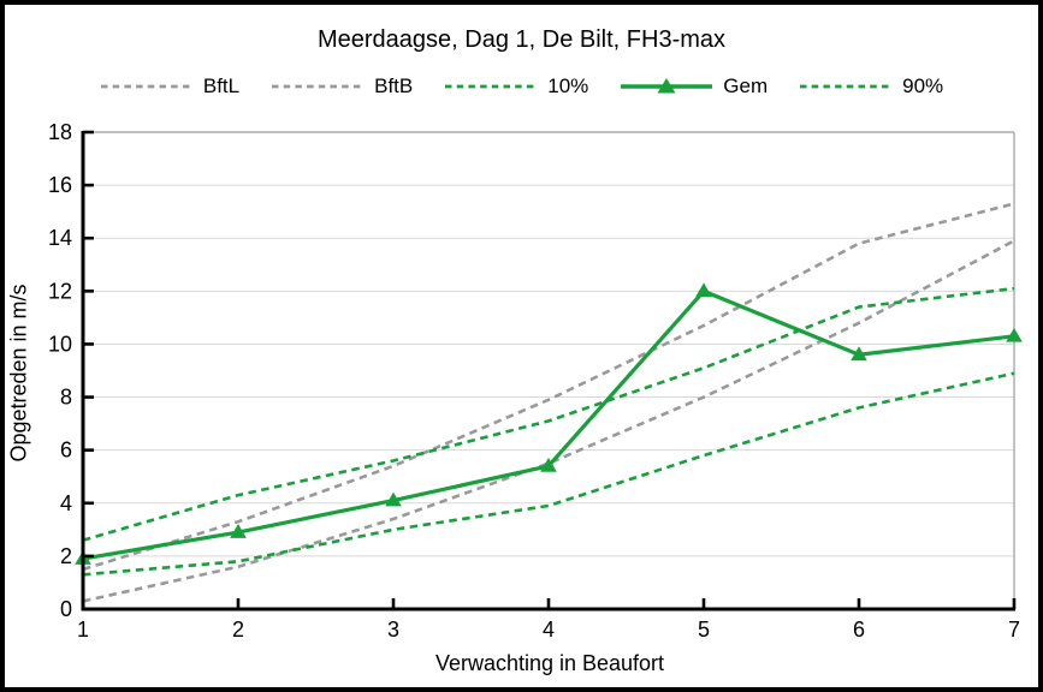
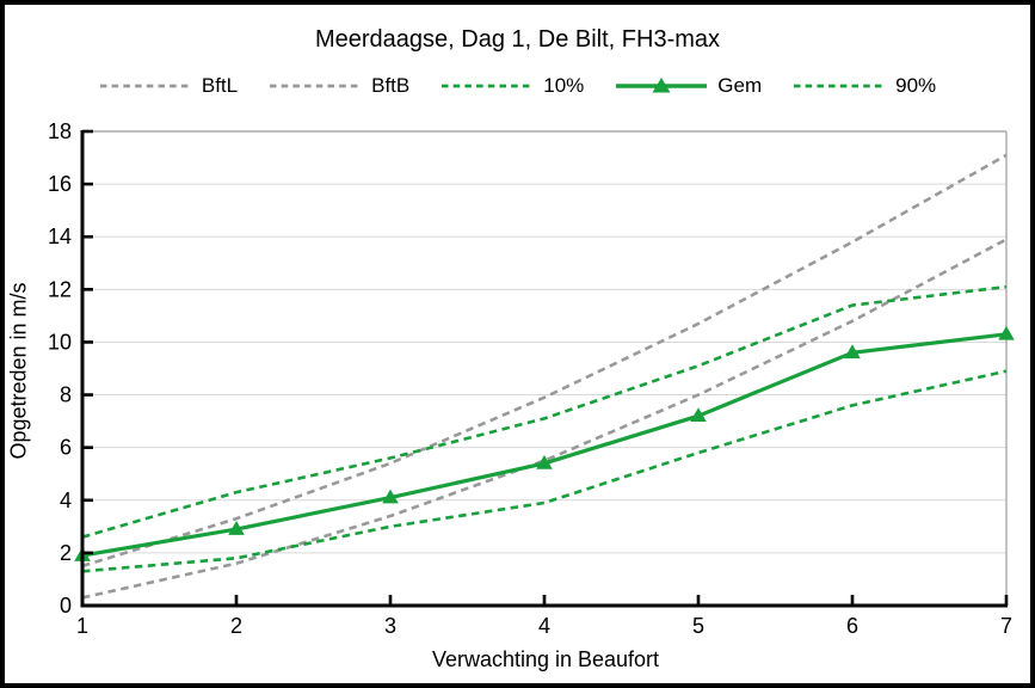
Gem/5: 12.0 -> 7.2
BftB/7: 15.3 -> 17.1
